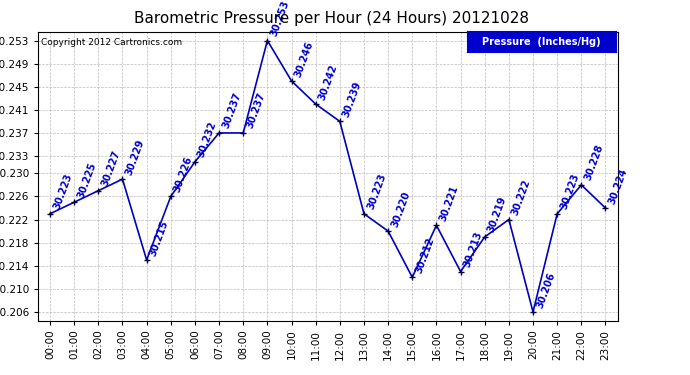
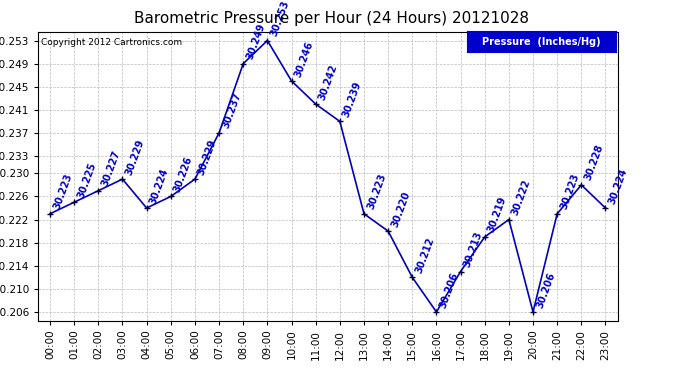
04:00: 30.215 -> 30.224
06:00: 30.232 -> 30.229
08:00: 30.237 -> 30.249
16:00: 30.221 -> 30.206
